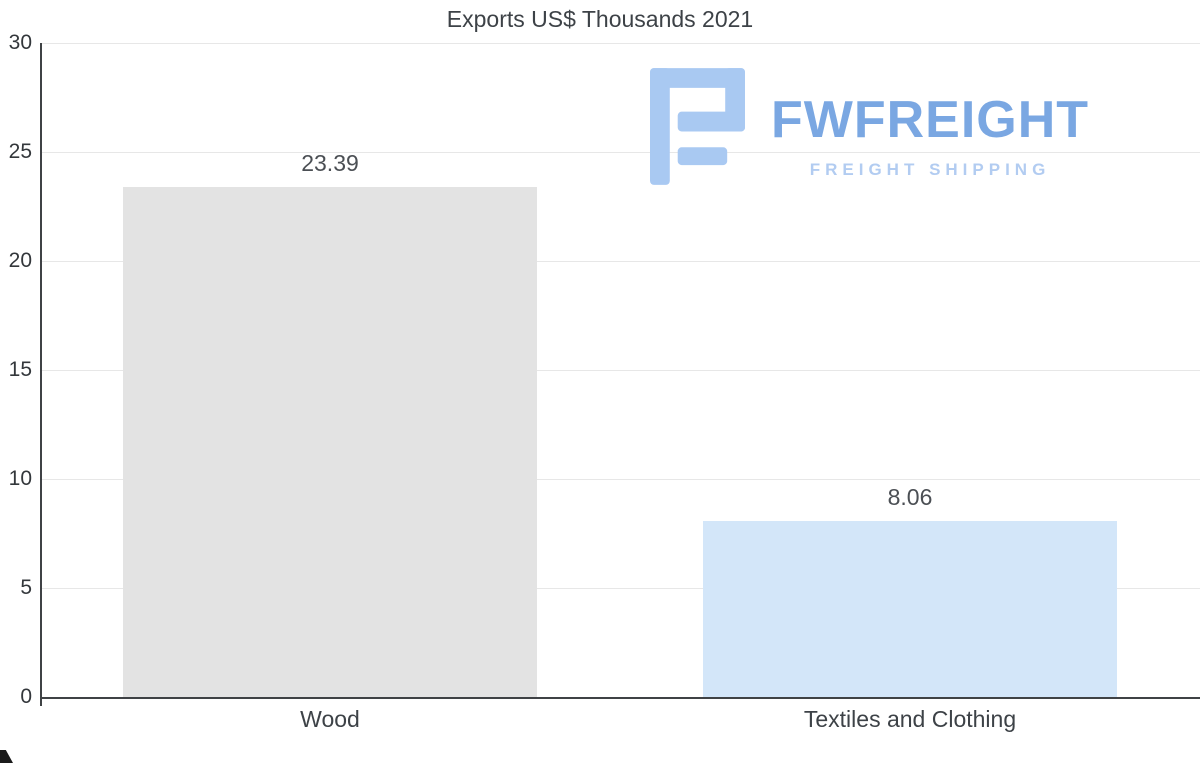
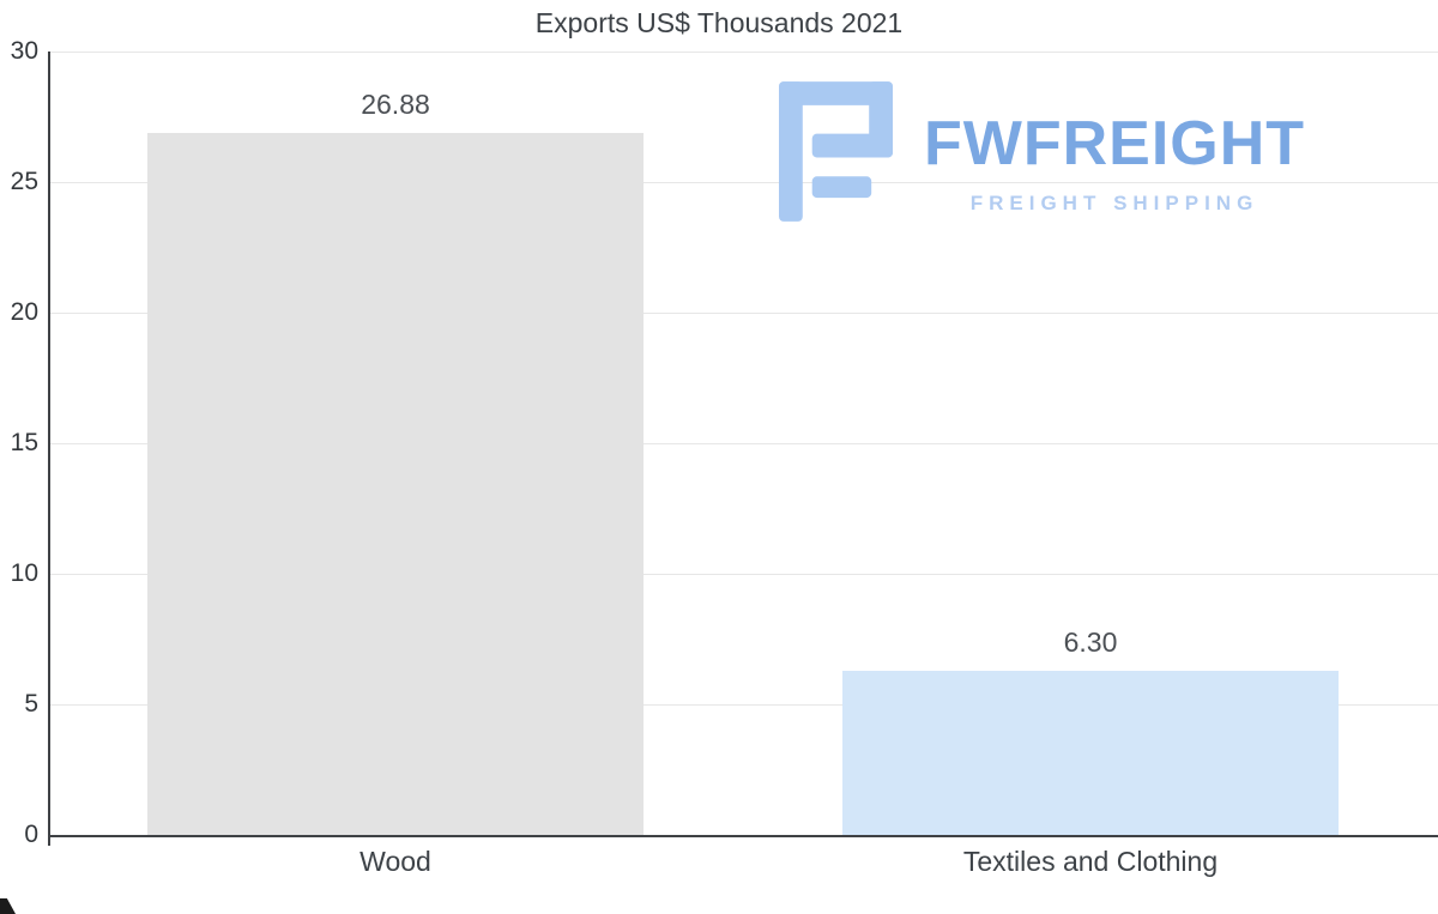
Wood: 23.39 -> 26.88
Textiles and Clothing: 8.06 -> 6.30
